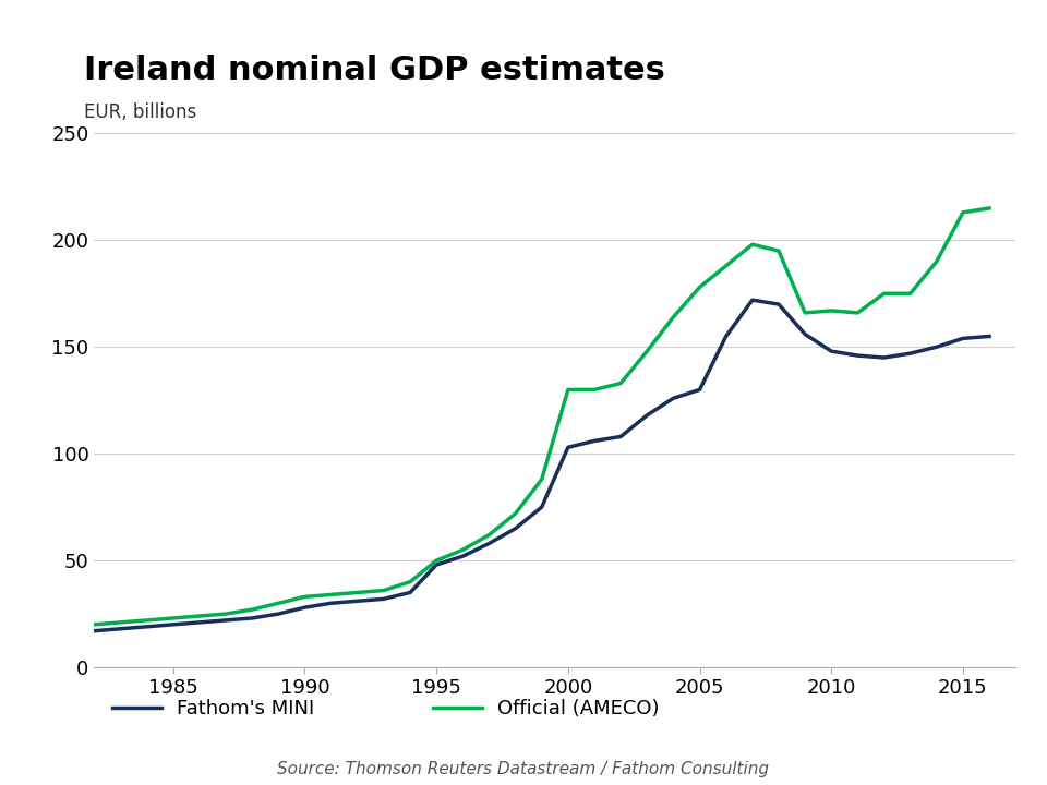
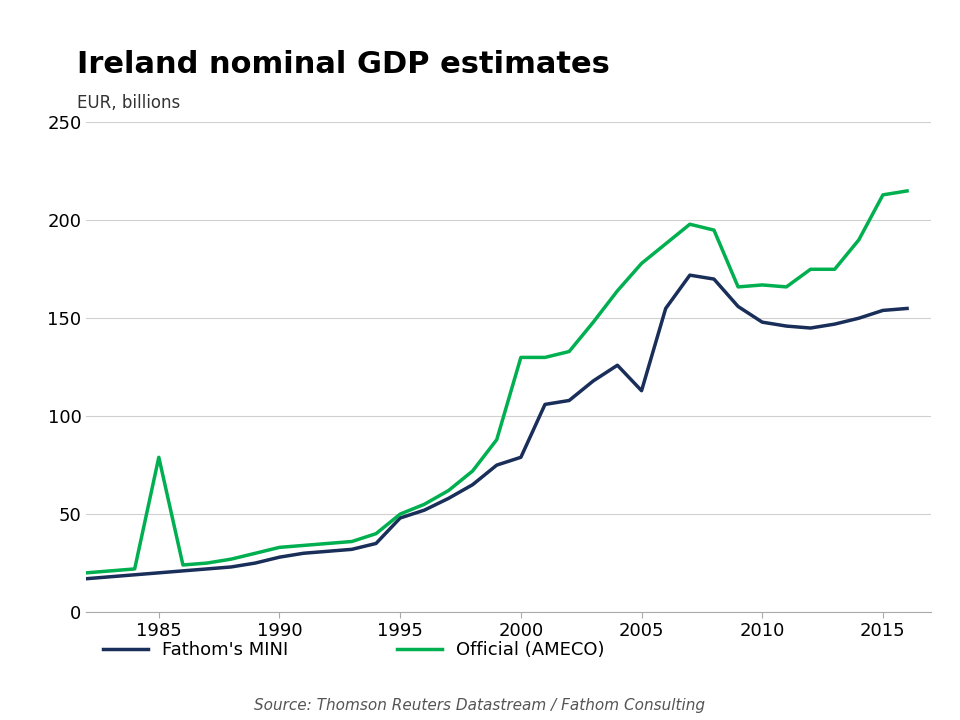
Official (AMECO)/1985: 23 -> 79
Fathom's MINI/2000: 103 -> 79
Fathom's MINI/2005: 130 -> 113
